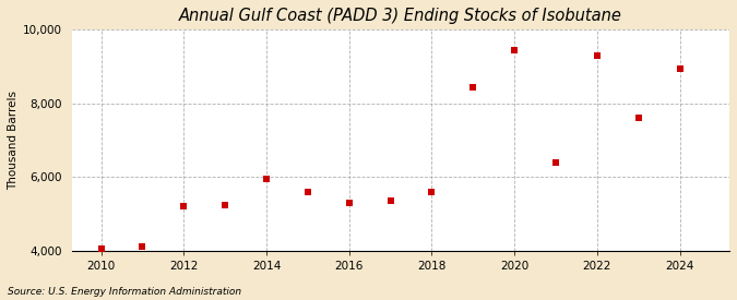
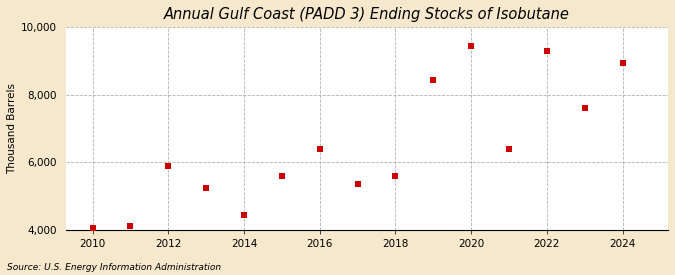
2012: 5,200 -> 5,900
2014: 5,950 -> 4,450
2016: 5,300 -> 6,400
